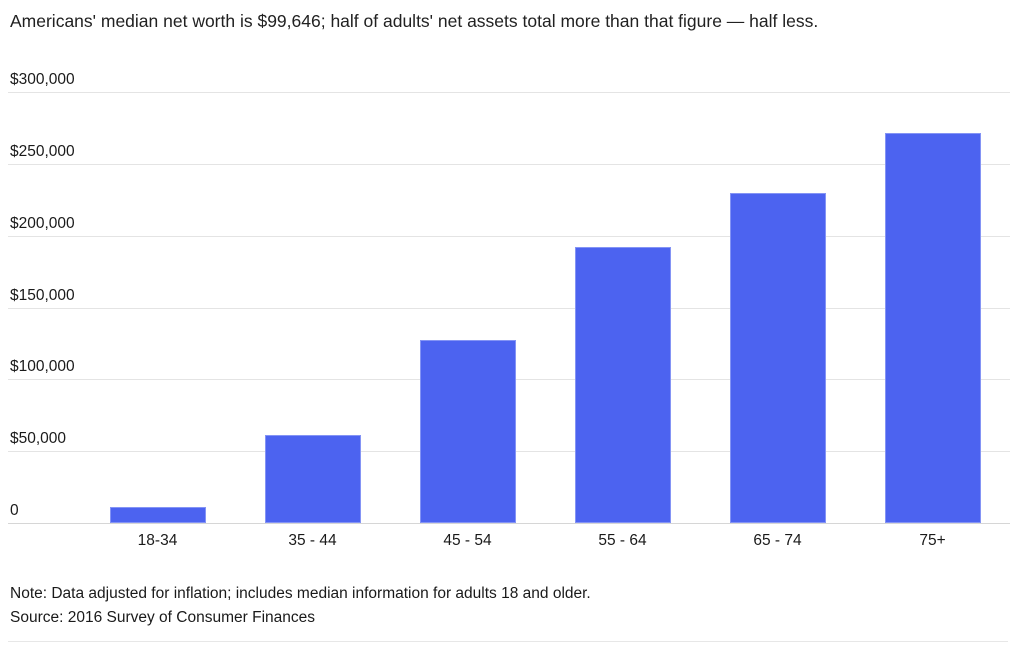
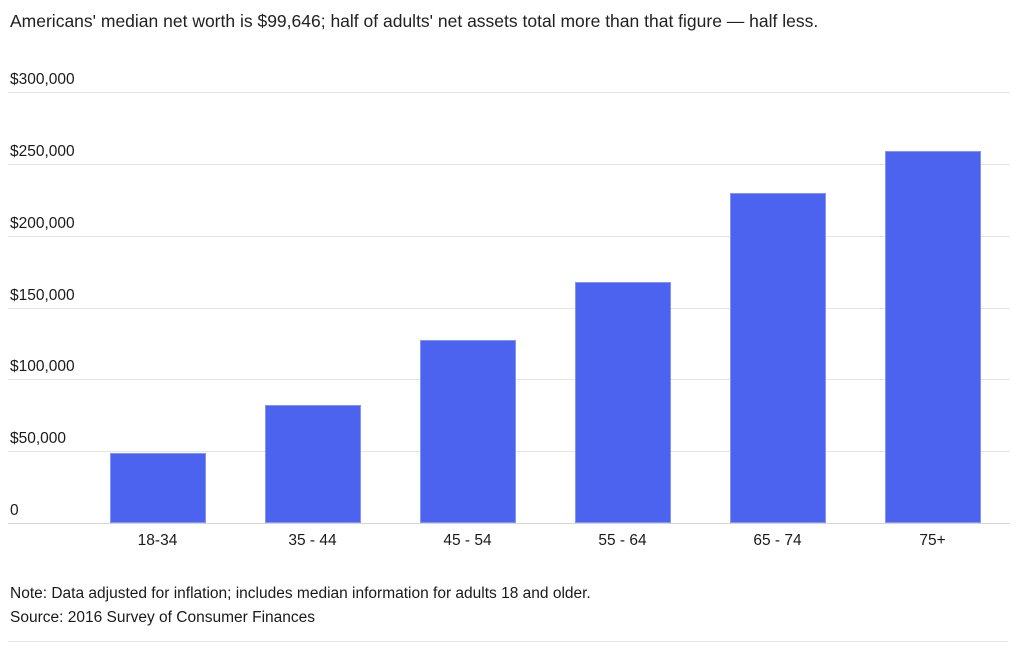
18-34: $11000 -> $49000
35 - 44: $61000 -> $82000
55 - 64: $192000 -> $168000
75+: $271000 -> $259000
